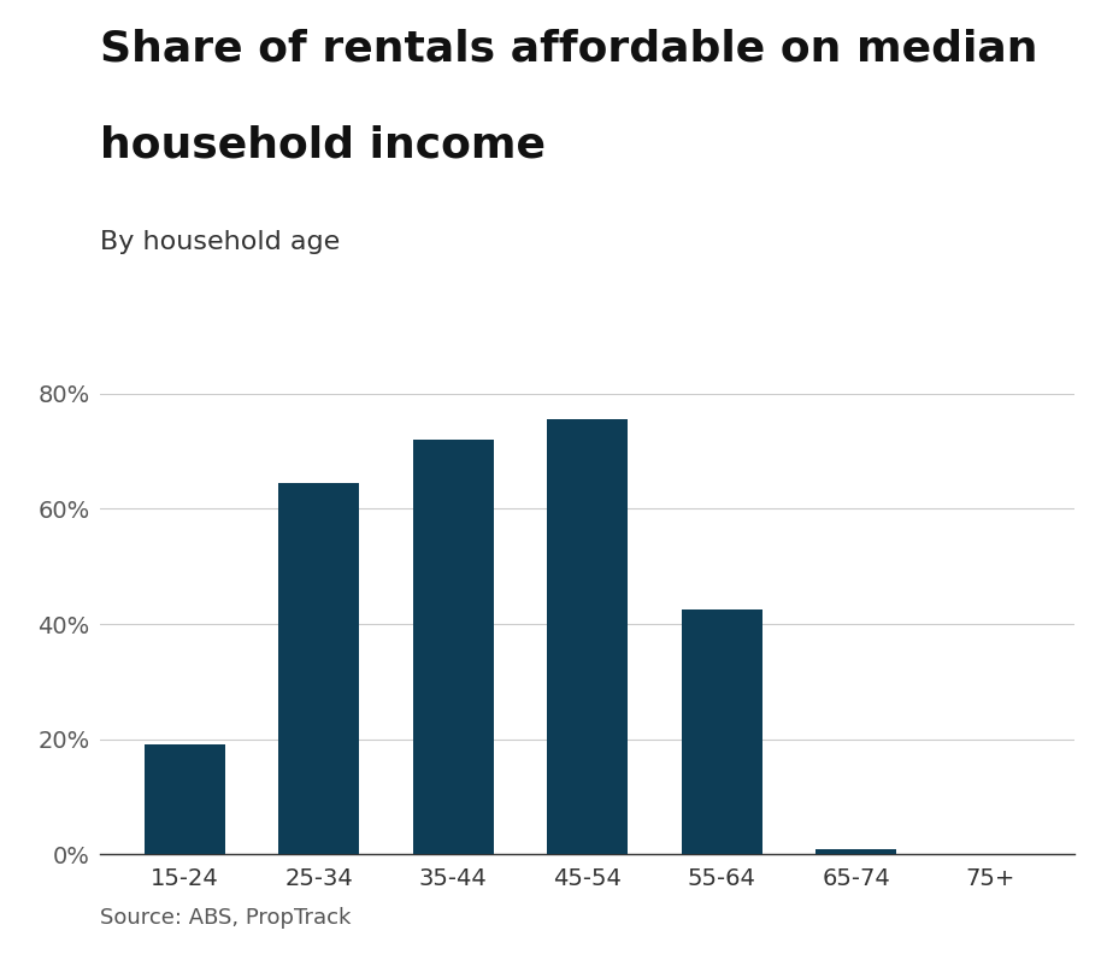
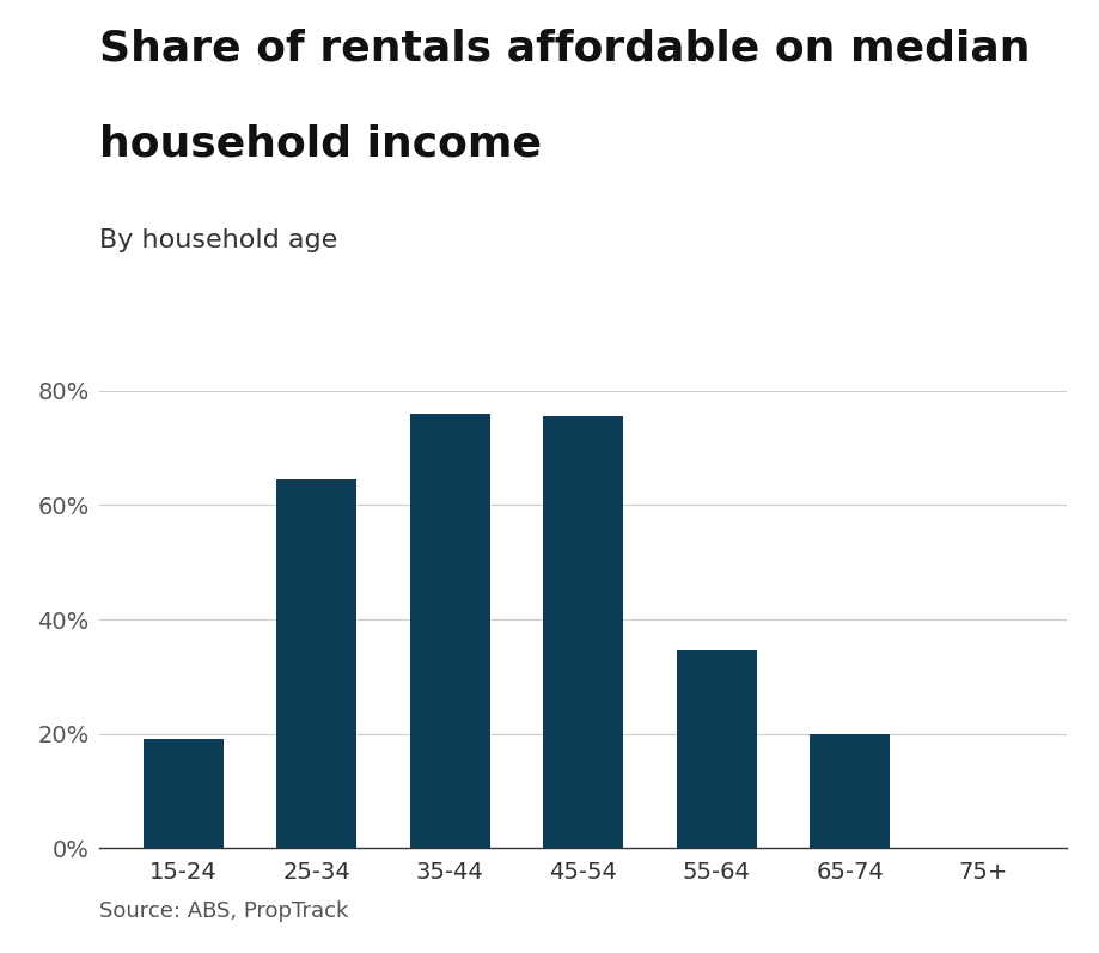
35-44: 72.0% -> 76.0%
55-64: 42.5% -> 34.5%
65-74: 1.0% -> 20.0%
